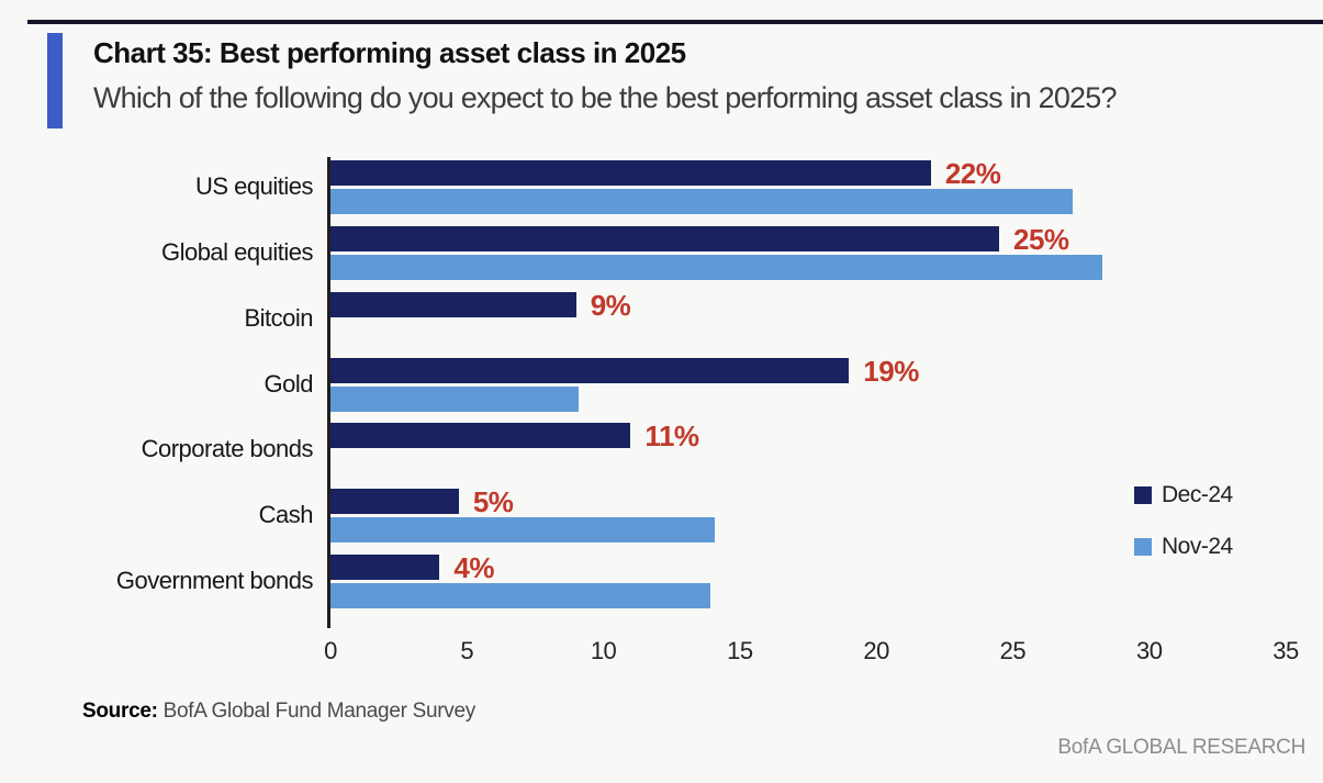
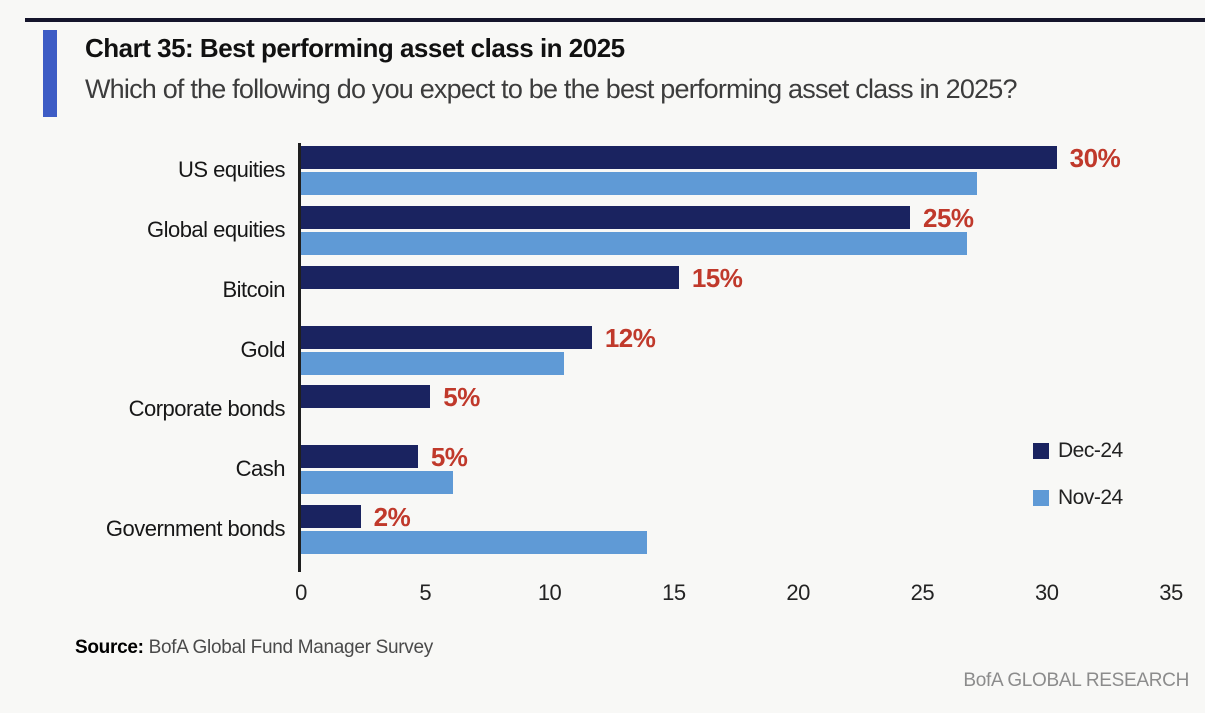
Dec-24/US equities: 22% -> 30%
Nov-24/Global equities: 28.3 -> 26.8
Dec-24/Bitcoin: 9% -> 15%
Dec-24/Gold: 19% -> 12%
Nov-24/Gold: 9.1 -> 10.6
Dec-24/Corporate bonds: 11% -> 5%
Nov-24/Cash: 14.1 -> 6.1
Dec-24/Government bonds: 4% -> 2%
